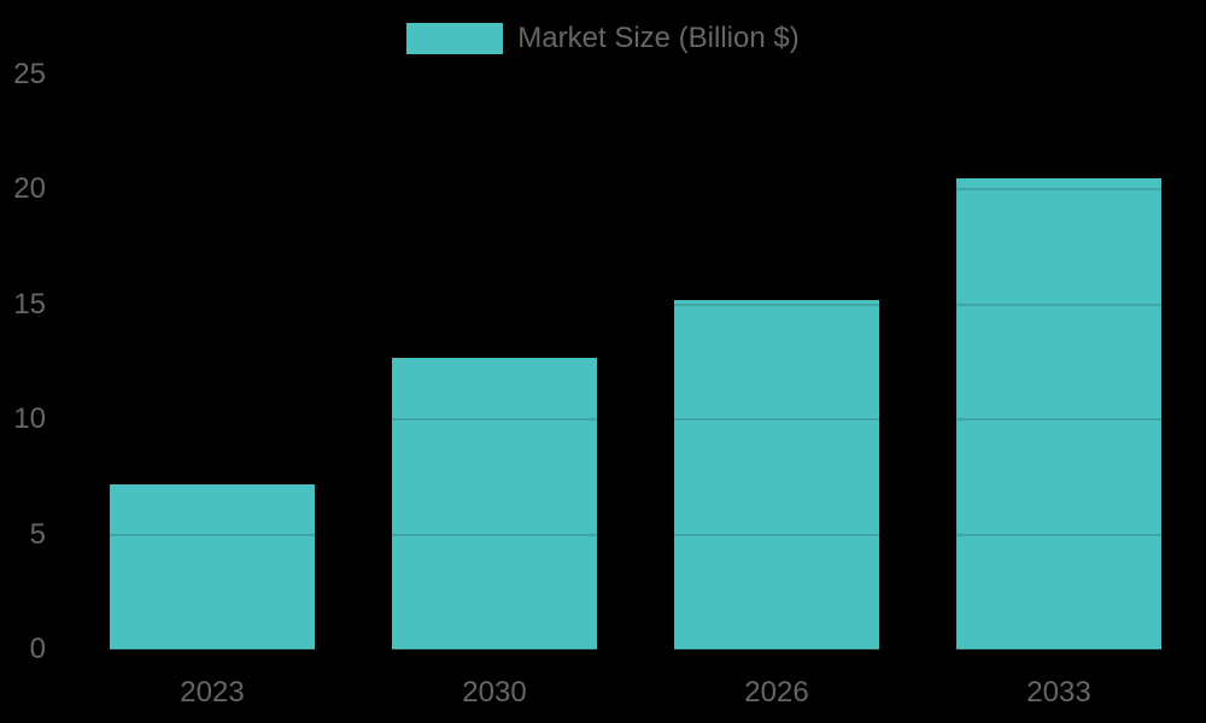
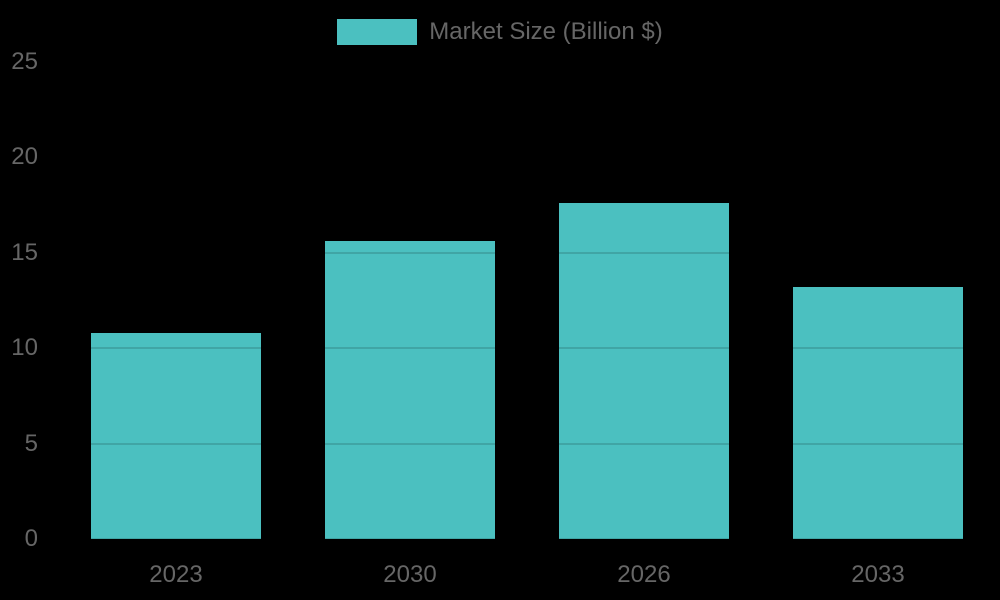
2023: 7.2 -> 10.8
2030: 12.7 -> 15.6
2026: 15.2 -> 17.6
2033: 20.5 -> 13.2
